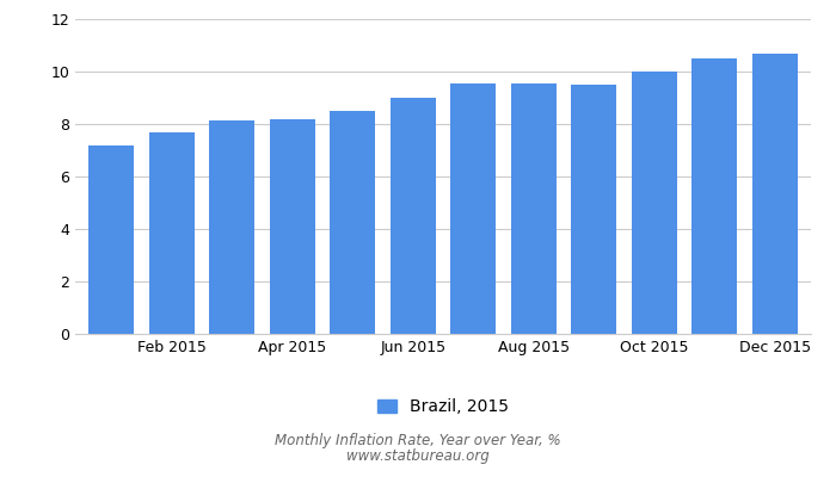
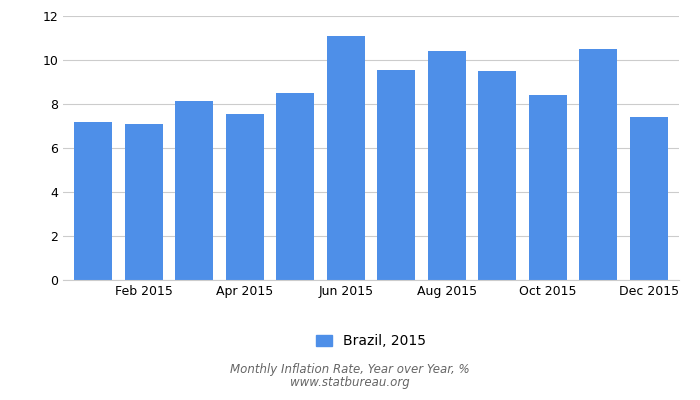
Feb 2015: 7.70 -> 7.10
Apr 2015: 8.17 -> 7.55
Jun 2015: 9.00 -> 11.10
Aug 2015: 9.55 -> 10.40
Oct 2015: 10.00 -> 8.40
Dec 2015: 10.70 -> 7.40
